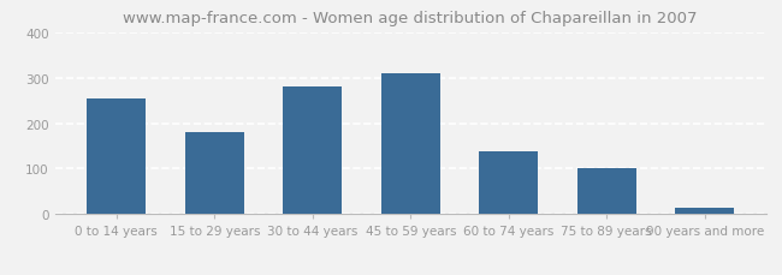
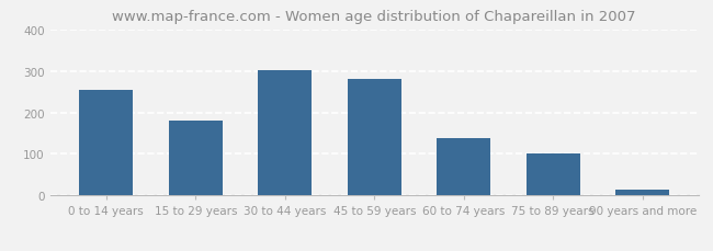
30 to 44 years: 280 -> 302
45 to 59 years: 310 -> 281
